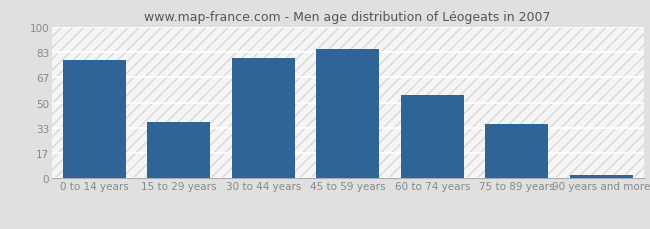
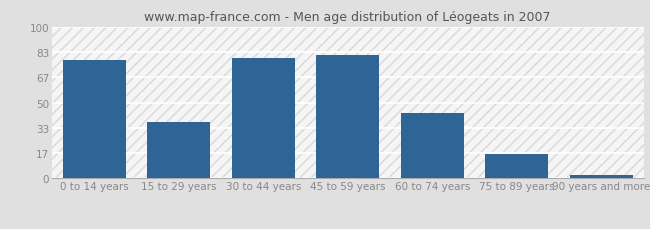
45 to 59 years: 85 -> 81
60 to 74 years: 55 -> 43
75 to 89 years: 36 -> 16
